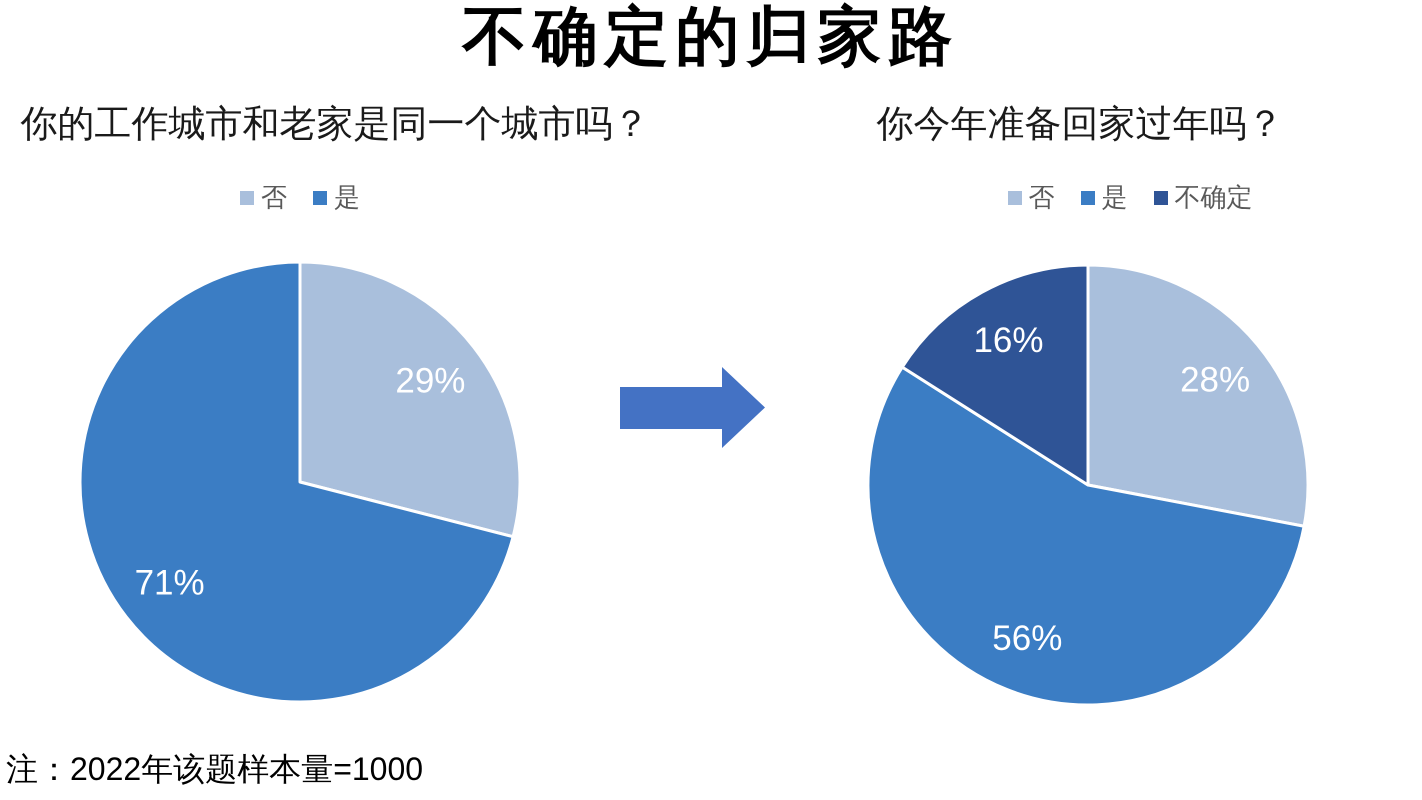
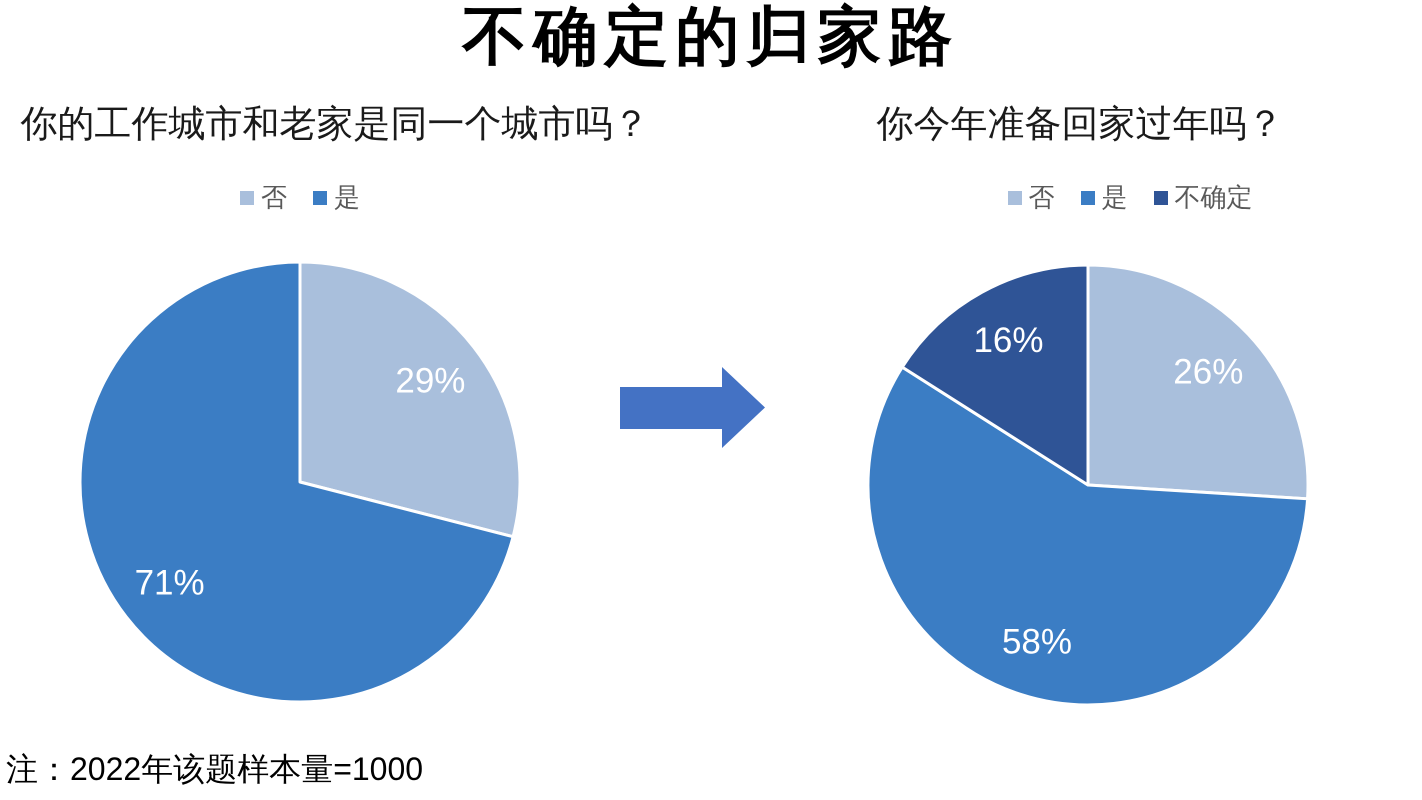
你今年准备回家过年吗？/否: 28% -> 26%
你今年准备回家过年吗？/是: 56% -> 58%
